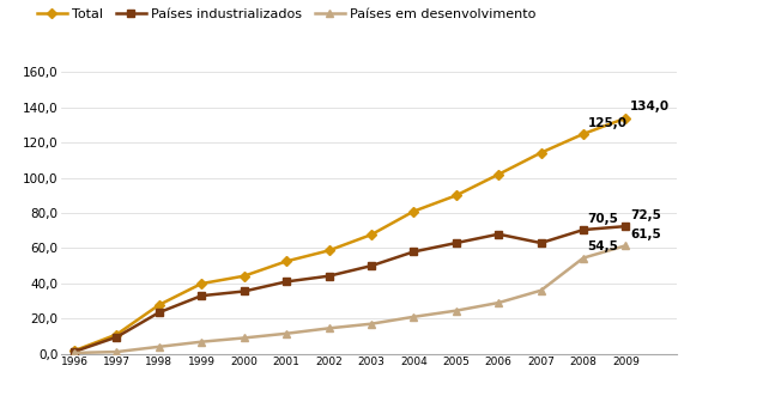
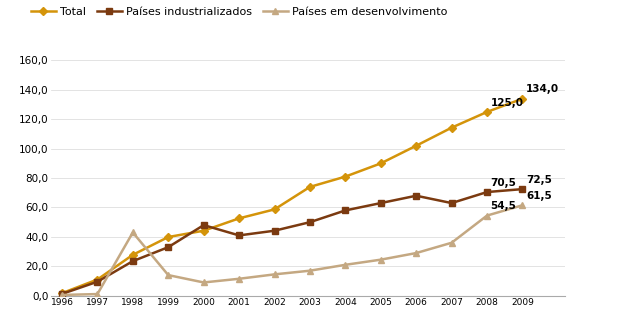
Países em desenvolvimento/1998: 4 -> 43
Países em desenvolvimento/1999: 7 -> 14
Países industrializados/2000: 36 -> 48
Total/2003: 68 -> 74
